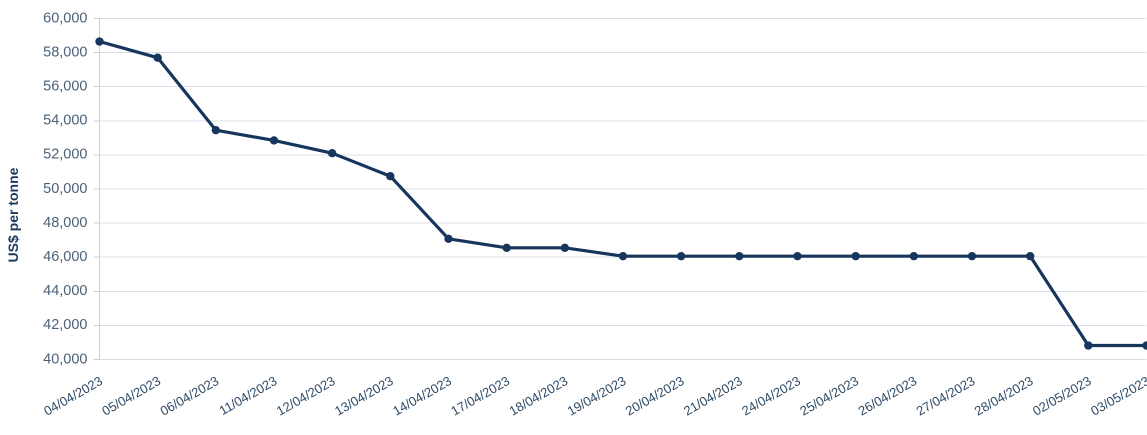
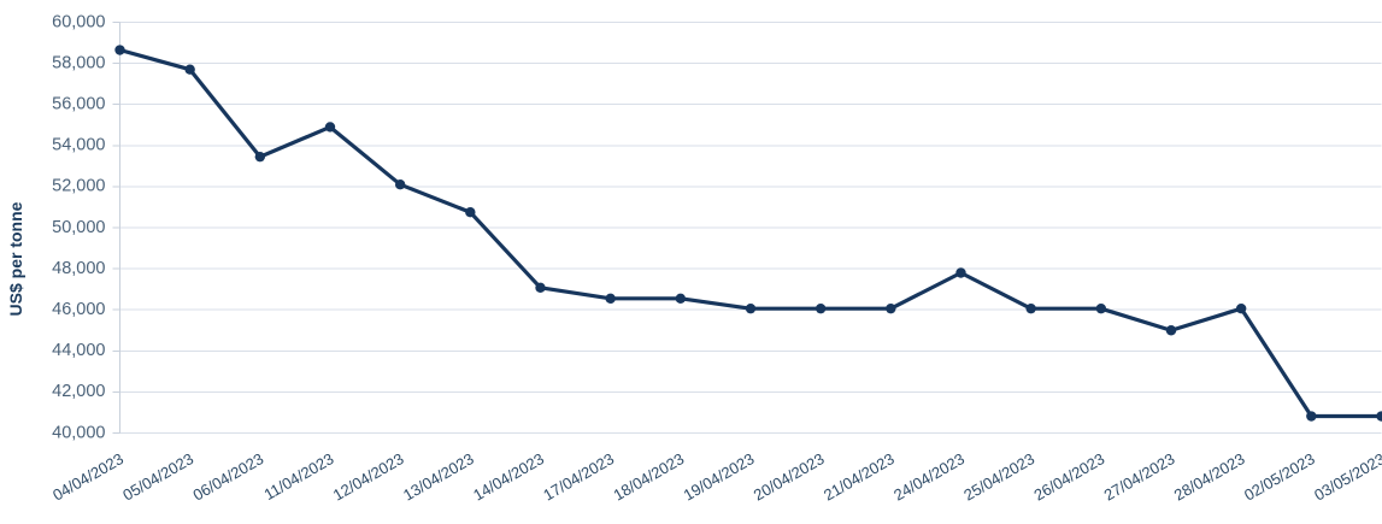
11/04/2023: 52800 -> 54900
24/04/2023: 46100 -> 47800
27/04/2023: 46100 -> 45000
